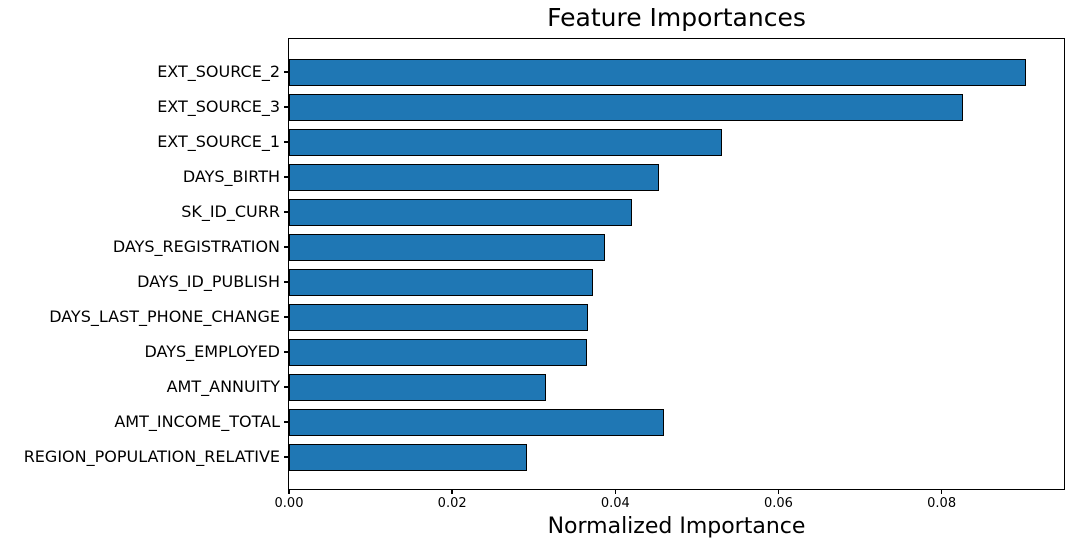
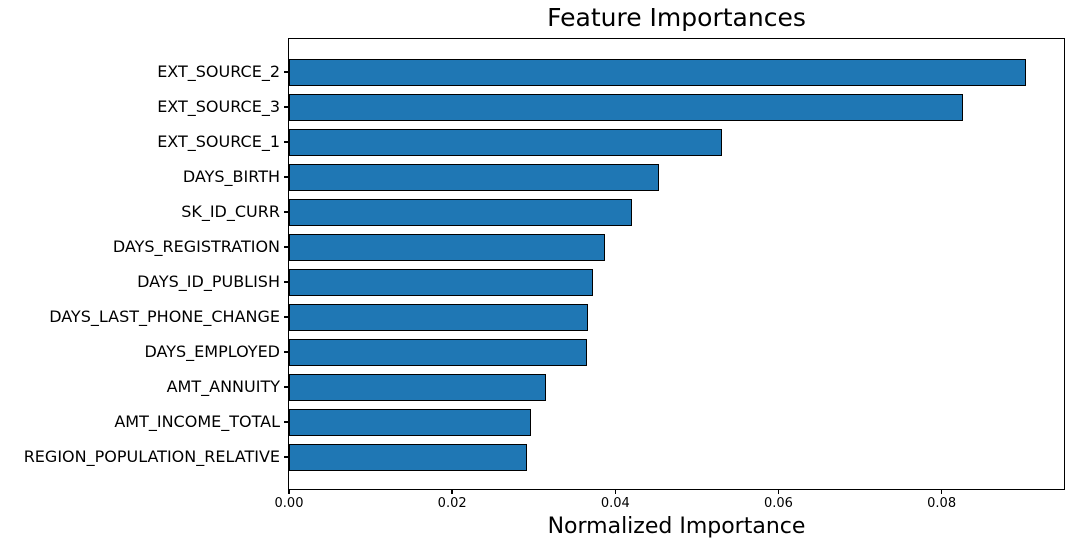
AMT_INCOME_TOTAL: 0.046 -> 0.030
